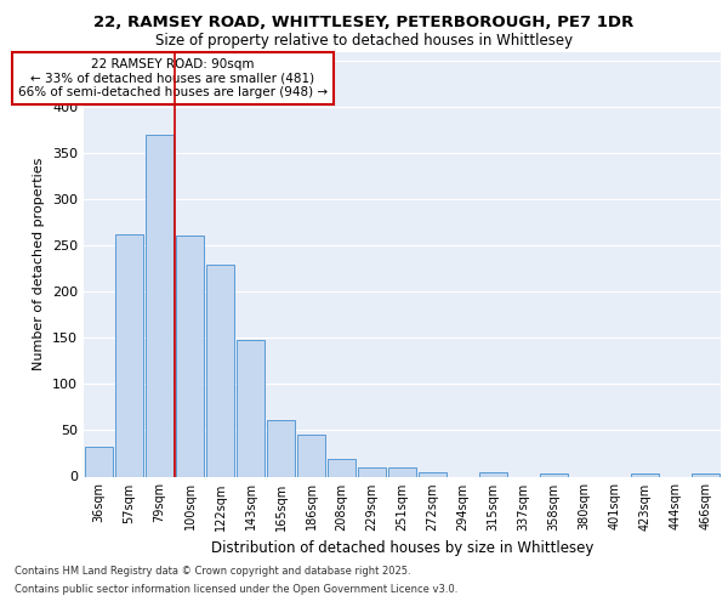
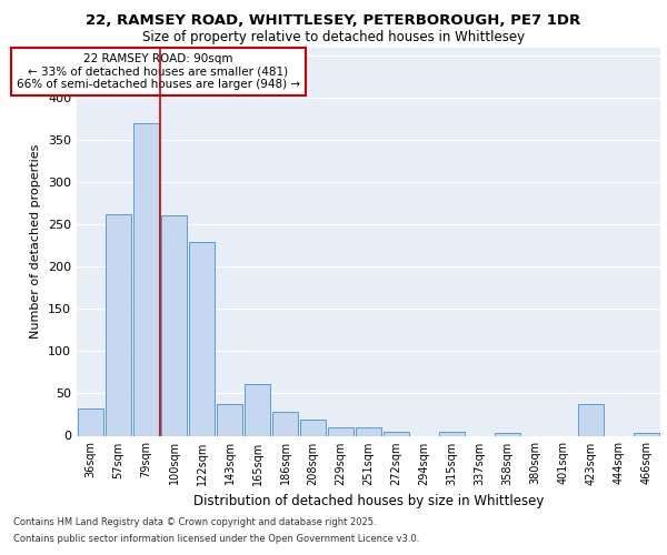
143sqm: 148 -> 38
186sqm: 45 -> 28
423sqm: 3 -> 38
